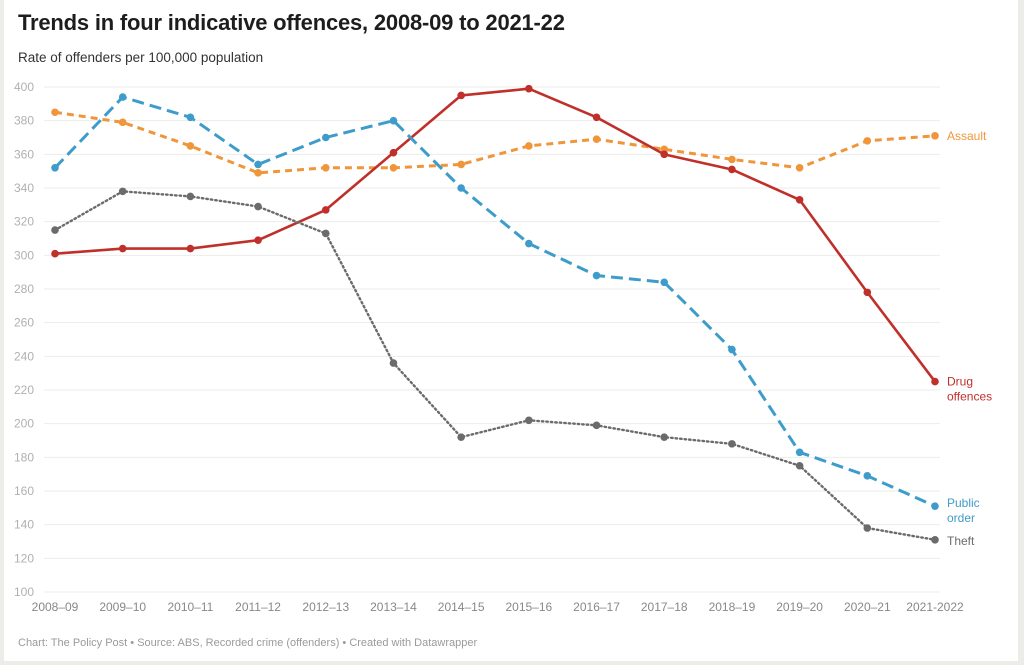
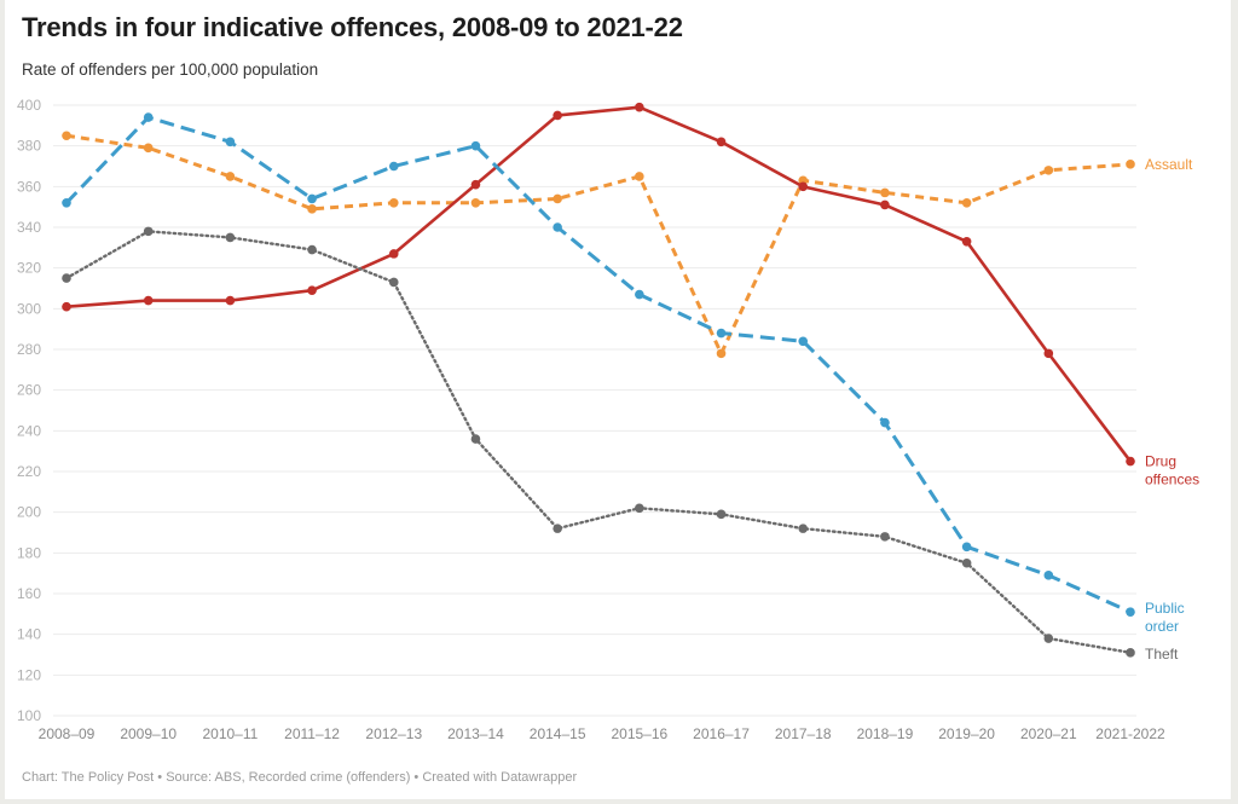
Assault/2016–17: 369 -> 278
